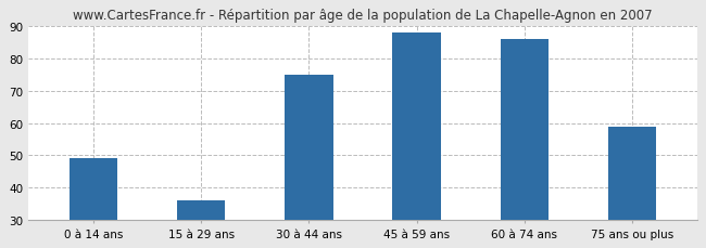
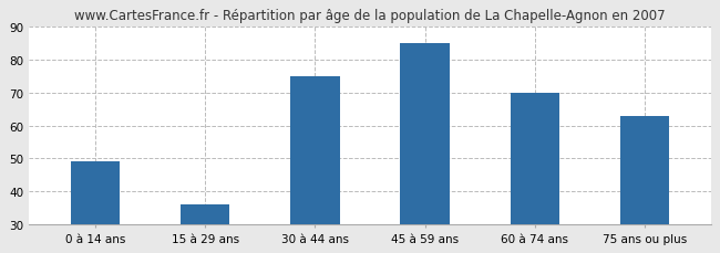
45 à 59 ans: 88 -> 85
60 à 74 ans: 86 -> 70
75 ans ou plus: 59 -> 63
